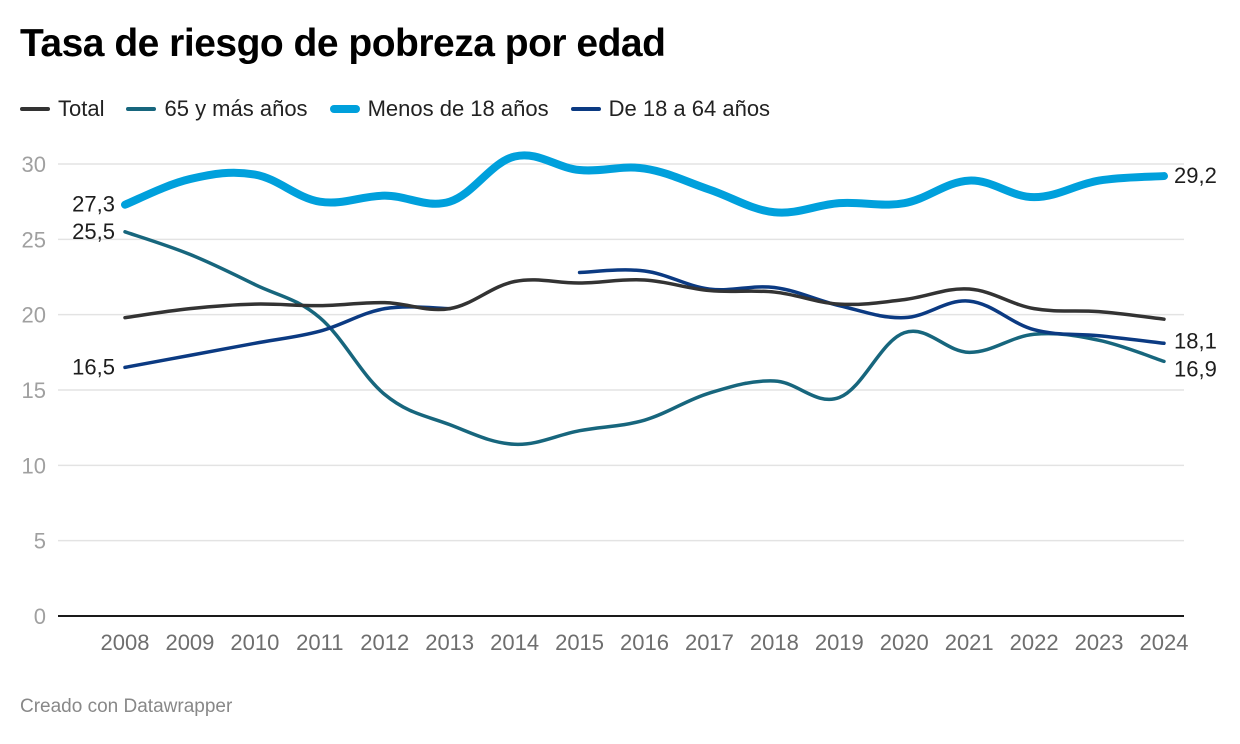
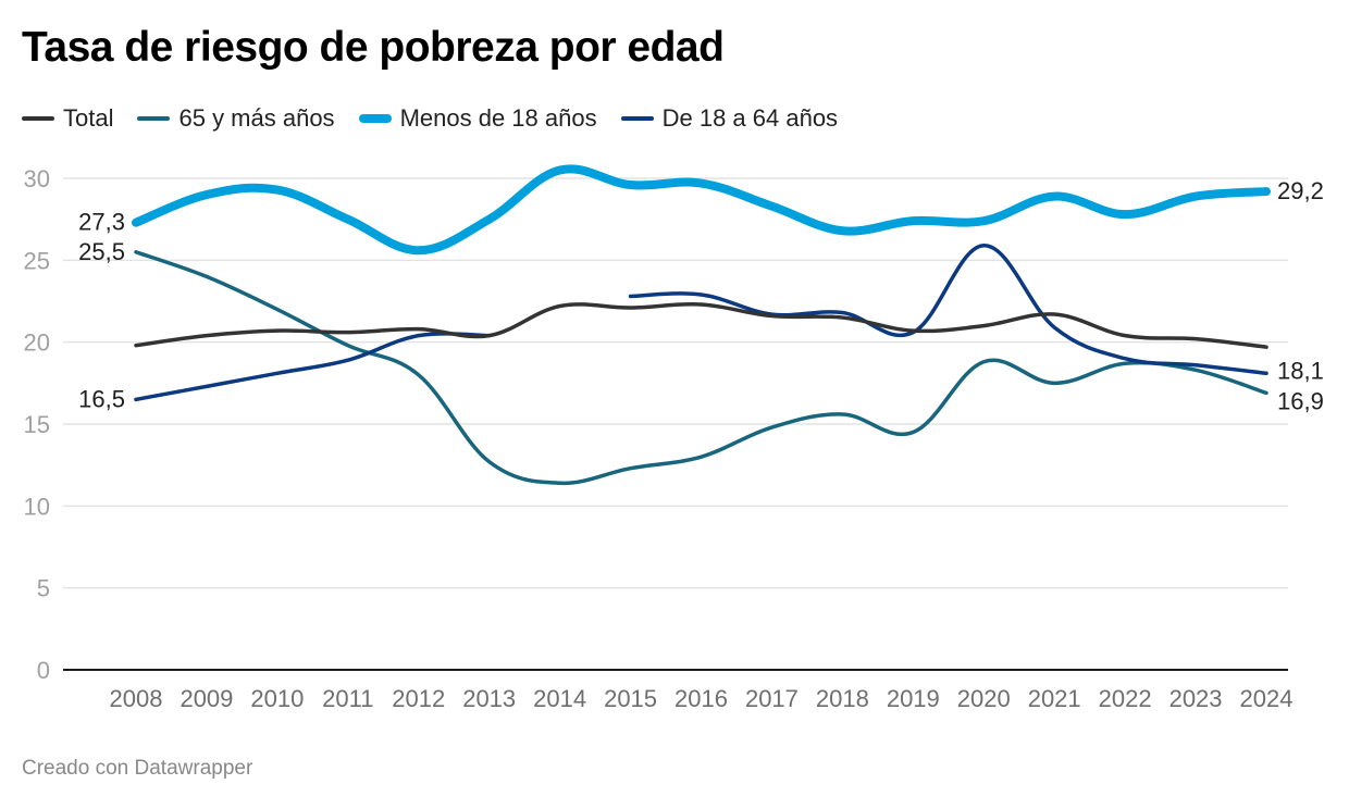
65 y más años/2012: 14.7 -> 18.0
Menos de 18 años/2012: 27.9 -> 25.6
De 18 a 64 años/2020: 19.8 -> 25.9
